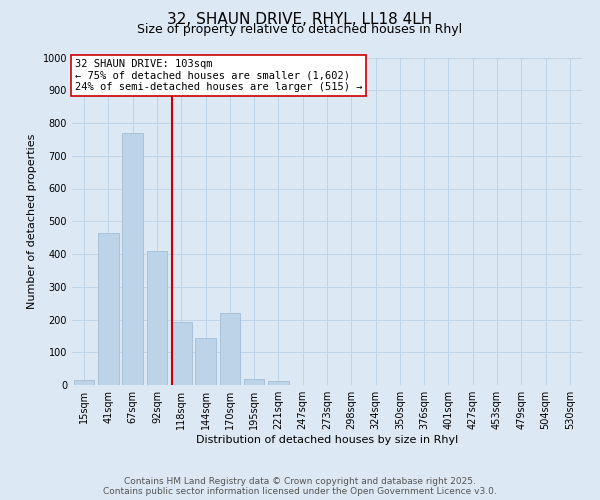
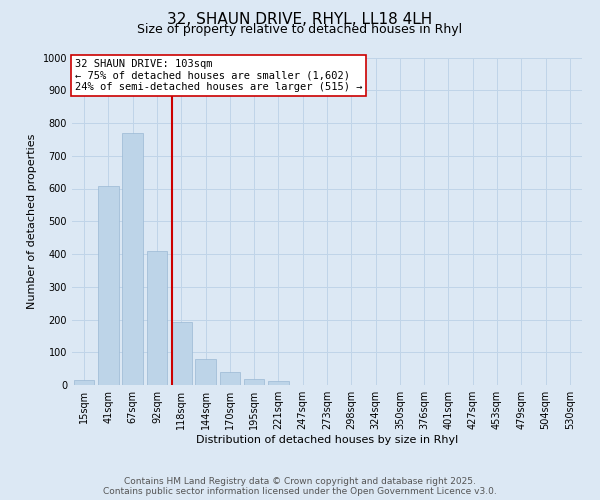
41sqm: 465 -> 608
144sqm: 145 -> 78
170sqm: 220 -> 40
